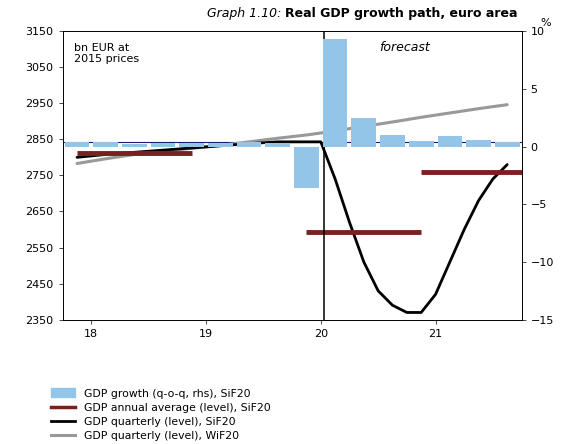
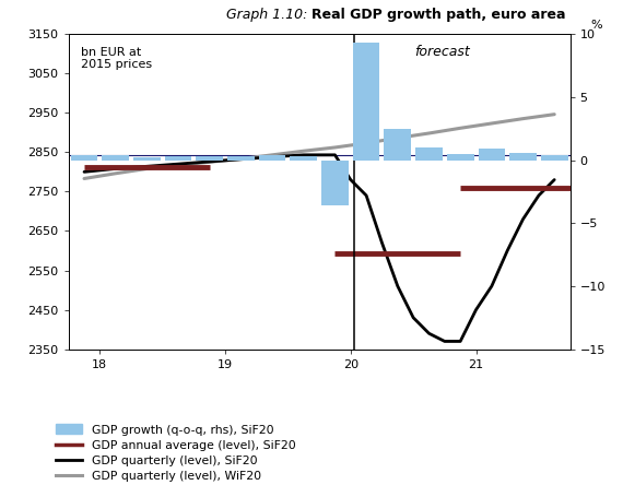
GDP quarterly (level), SiF20/20: 2843 -> 2780
GDP quarterly (level), SiF20/21: 2420 -> 2450
